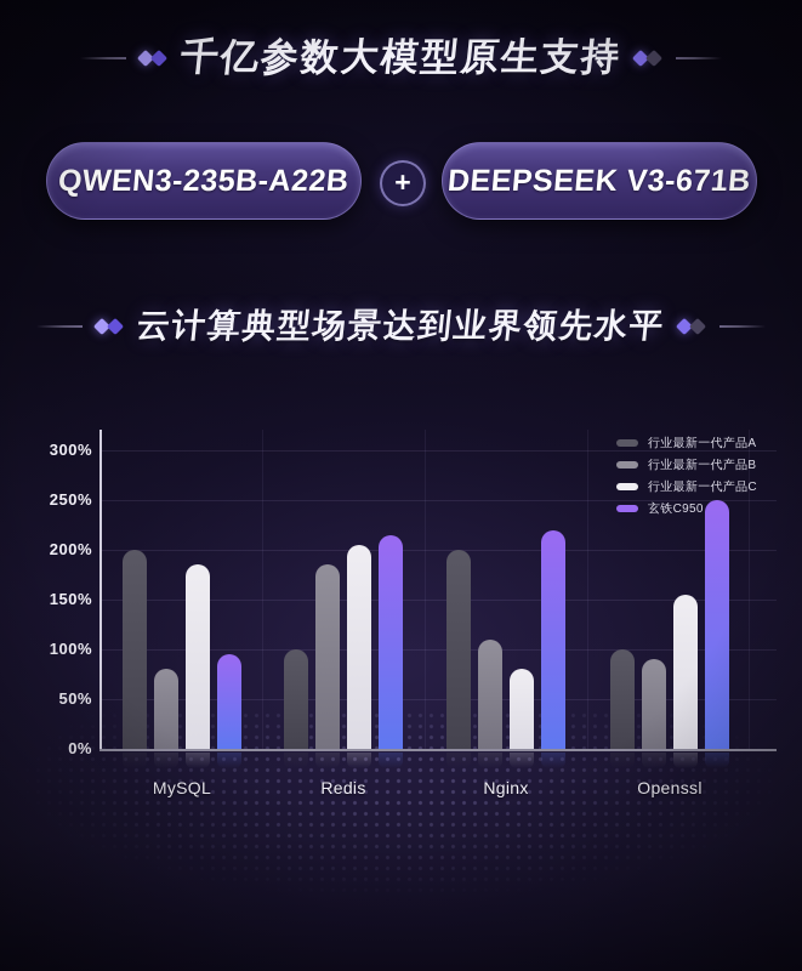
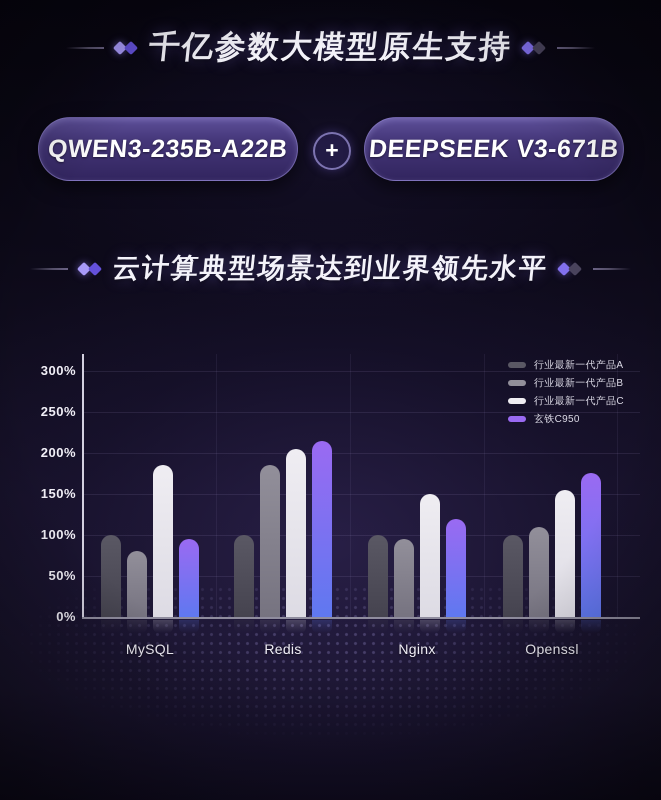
行业最新一代产品A/MySQL: 200% -> 100%
行业最新一代产品A/Nginx: 200% -> 100%
行业最新一代产品B/Nginx: 110% -> 100%
行业最新一代产品C/Nginx: 80% -> 150%
玄铁C950/Nginx: 220% -> 120%
行业最新一代产品B/Openssl: 90% -> 110%
玄铁C950/Openssl: 250% -> 180%
